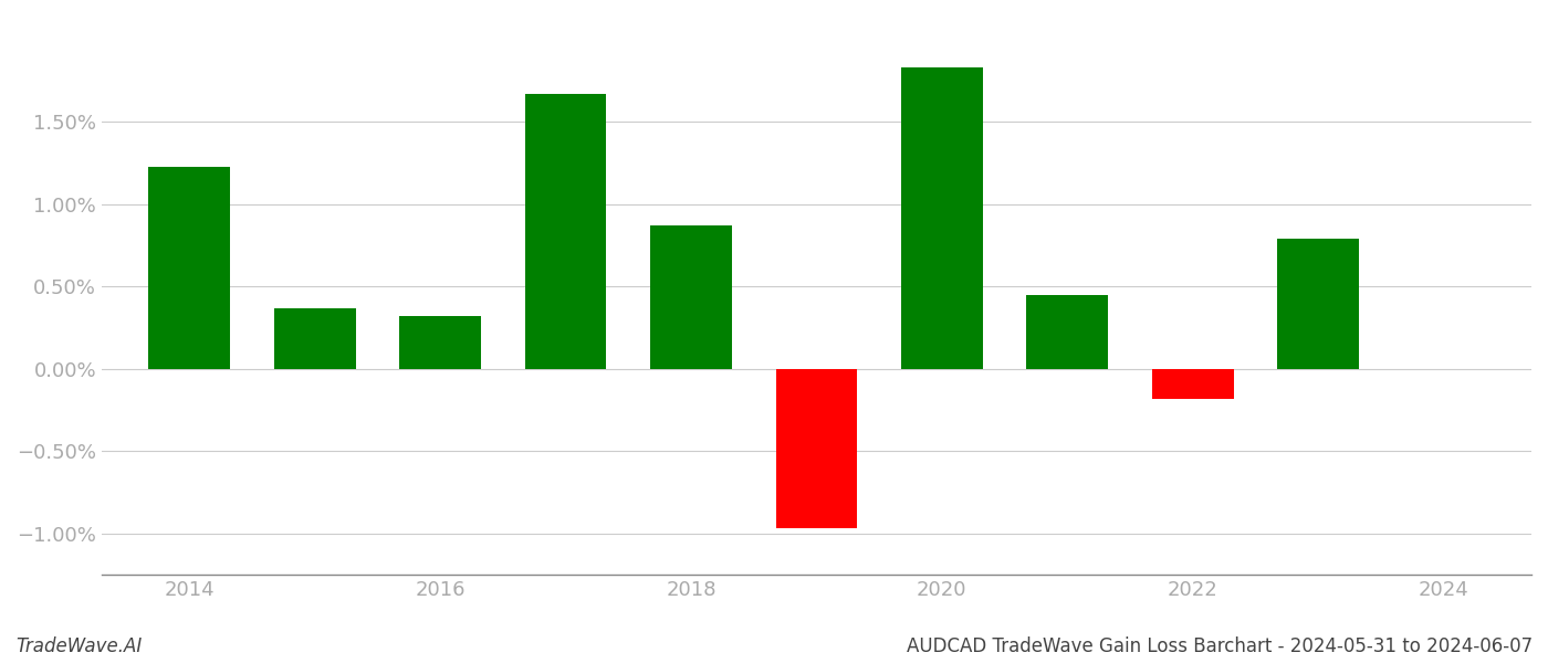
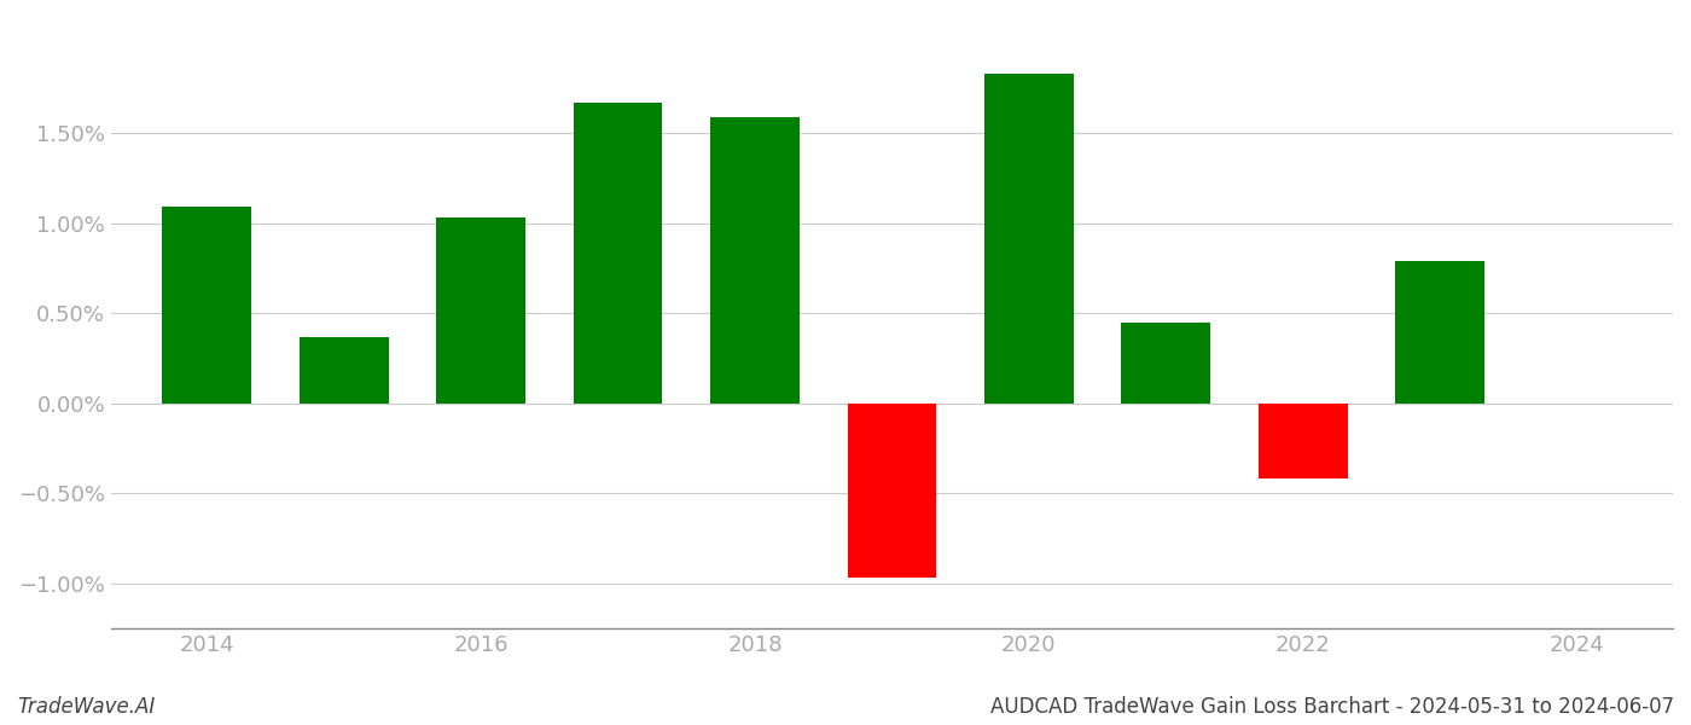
2014: 1.23% -> 1.09%
2016: 0.32% -> 1.03%
2018: 0.87% -> 1.59%
2022: -0.18% -> -0.42%
